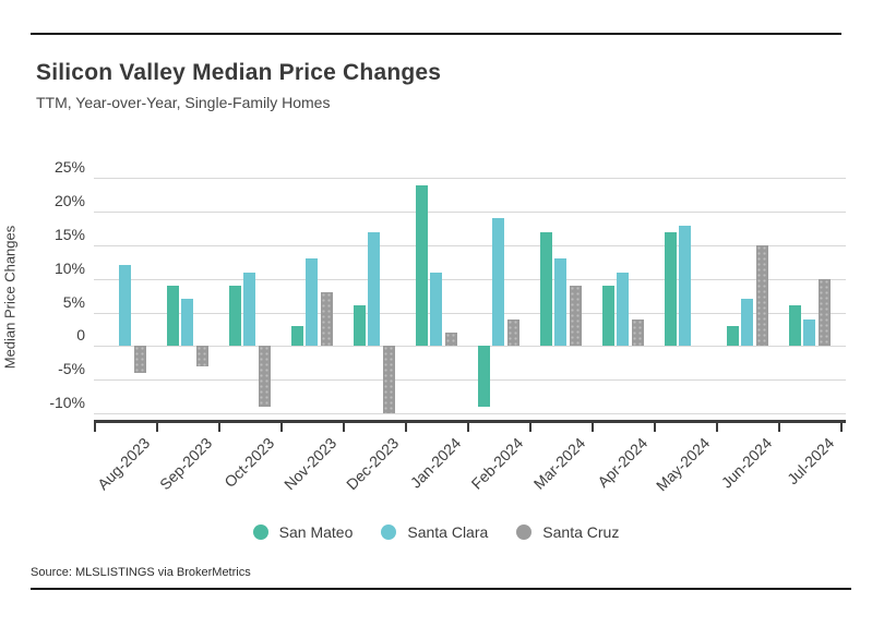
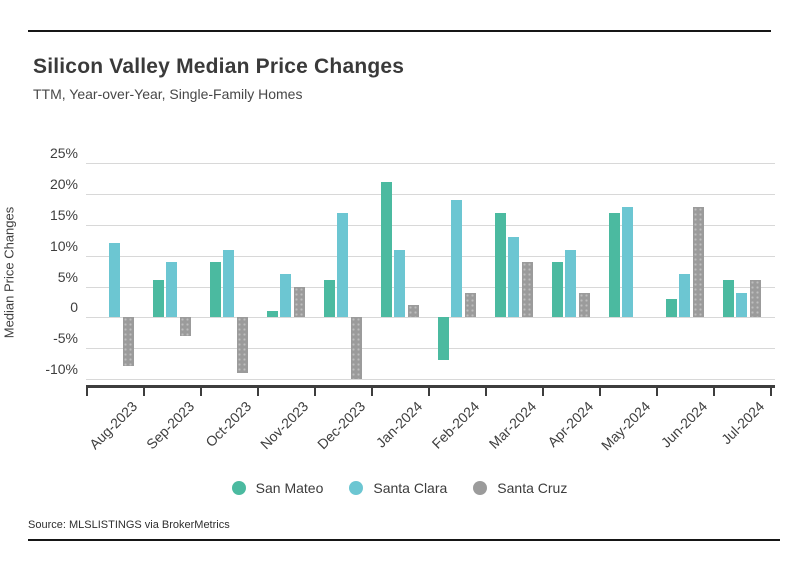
Santa Cruz/Aug-2023: -4% -> -8%
San Mateo/Sep-2023: 9% -> 6%
Santa Clara/Sep-2023: 7% -> 9%
San Mateo/Nov-2023: 3% -> 1%
Santa Clara/Nov-2023: 13% -> 7%
Santa Cruz/Nov-2023: 8% -> 5%
San Mateo/Jan-2024: 24% -> 22%
San Mateo/Feb-2024: -9% -> -7%
Santa Cruz/Jun-2024: 15% -> 18%
Santa Cruz/Jul-2024: 10% -> 6%
